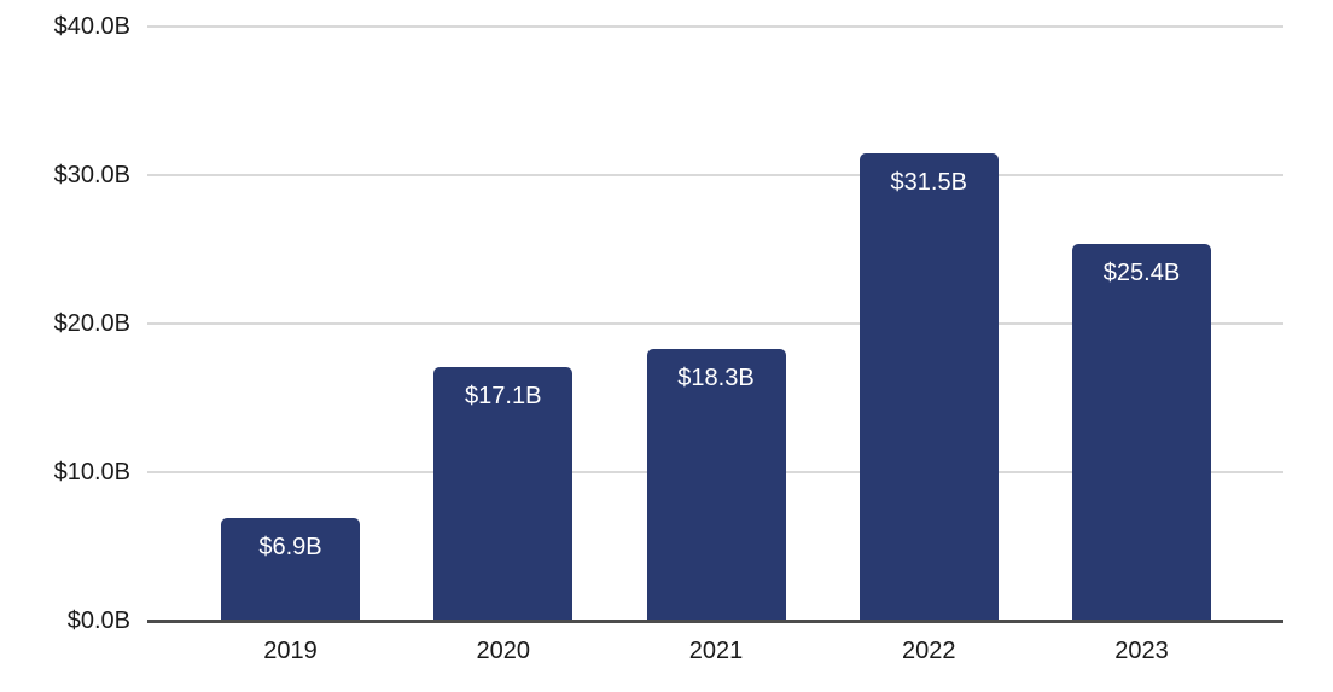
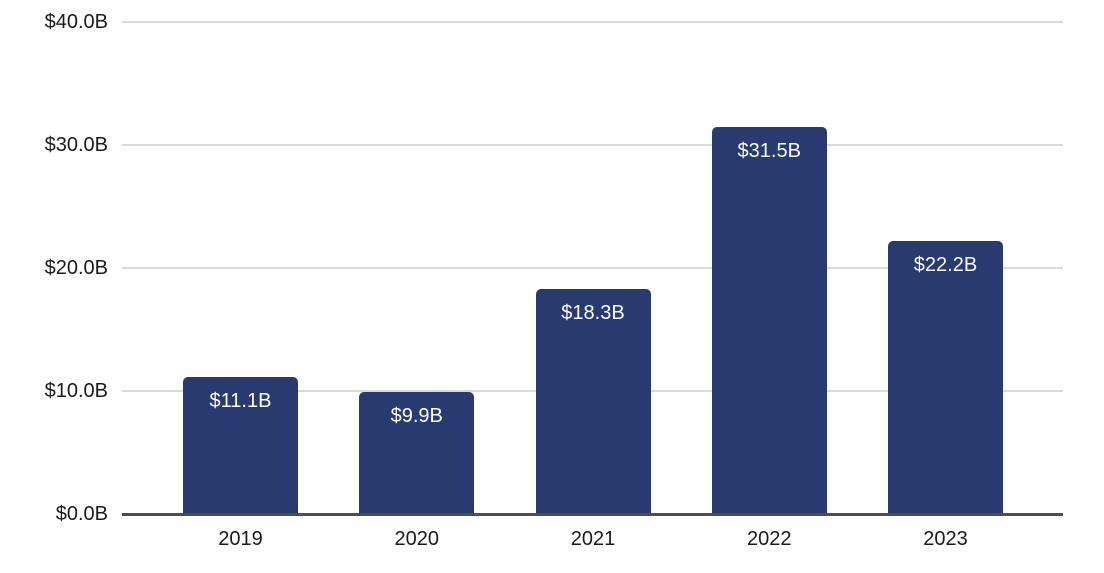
2019: $6.9B -> $11.1B
2020: $17.1B -> $9.9B
2023: $25.4B -> $22.2B
